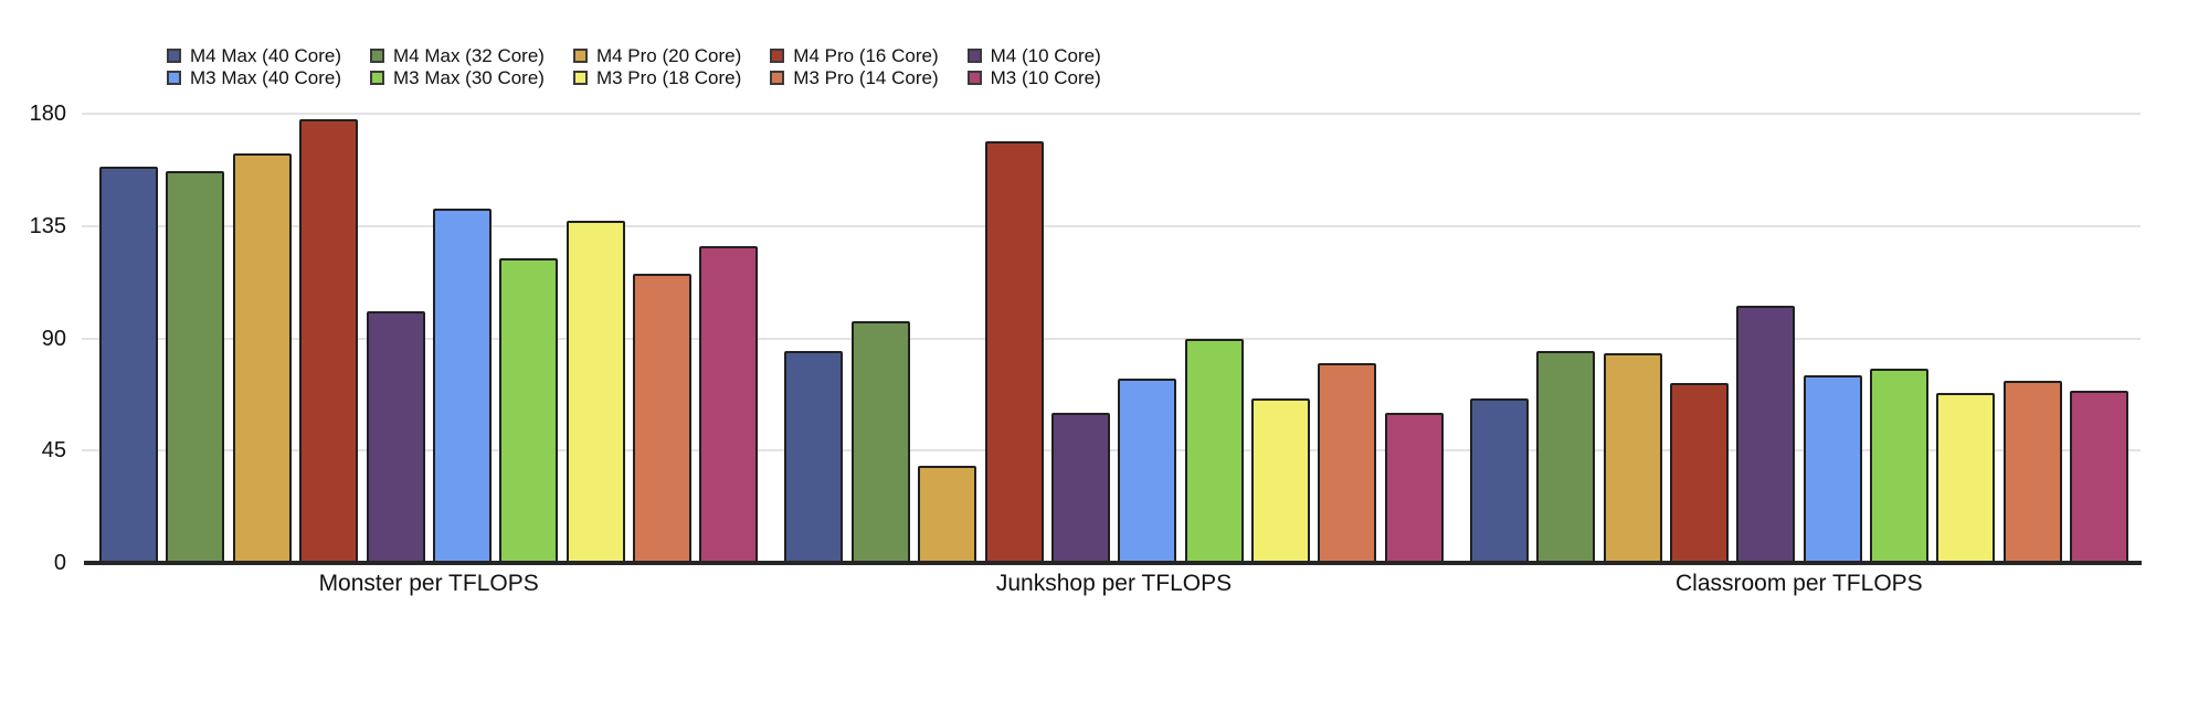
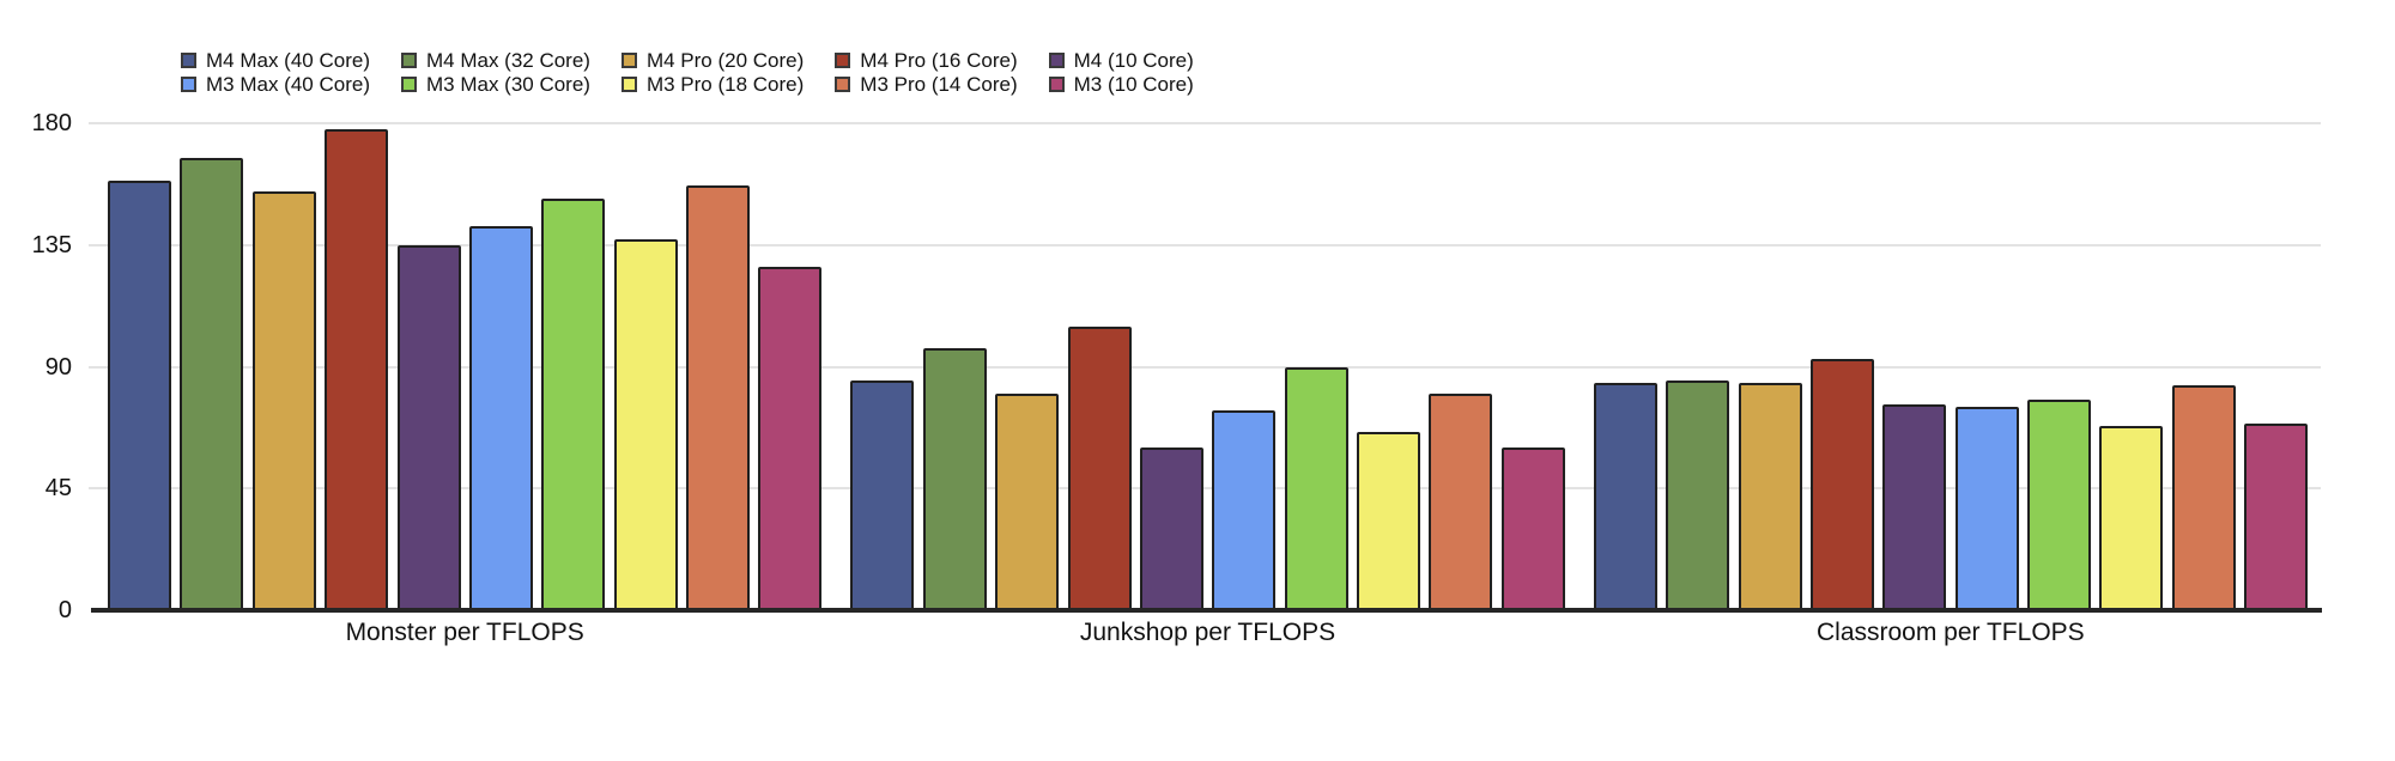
M4 Max (32 Core)/Monster per TFLOPS: 157 -> 167
M4 Pro (20 Core)/Monster per TFLOPS: 164 -> 155
M4 (10 Core)/Monster per TFLOPS: 101 -> 135
M3 Max (30 Core)/Monster per TFLOPS: 122 -> 152
M3 Pro (14 Core)/Monster per TFLOPS: 116 -> 157
M4 Pro (20 Core)/Junkshop per TFLOPS: 39 -> 80
M4 Pro (16 Core)/Junkshop per TFLOPS: 169 -> 105
M4 Max (40 Core)/Classroom per TFLOPS: 66 -> 84
M4 Pro (16 Core)/Classroom per TFLOPS: 72 -> 93
M4 (10 Core)/Classroom per TFLOPS: 103 -> 76
M3 Pro (14 Core)/Classroom per TFLOPS: 73 -> 83
